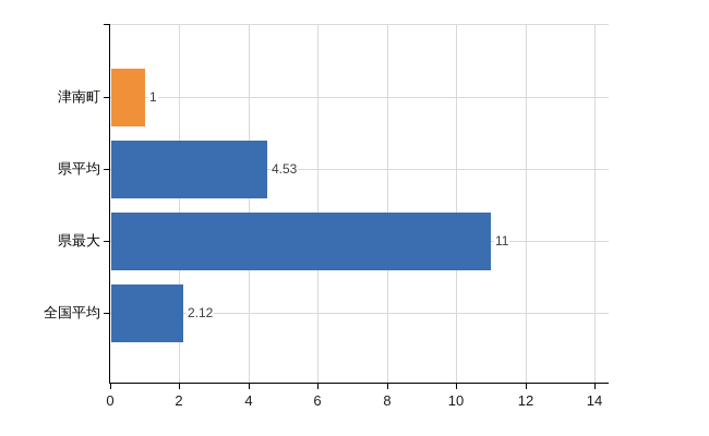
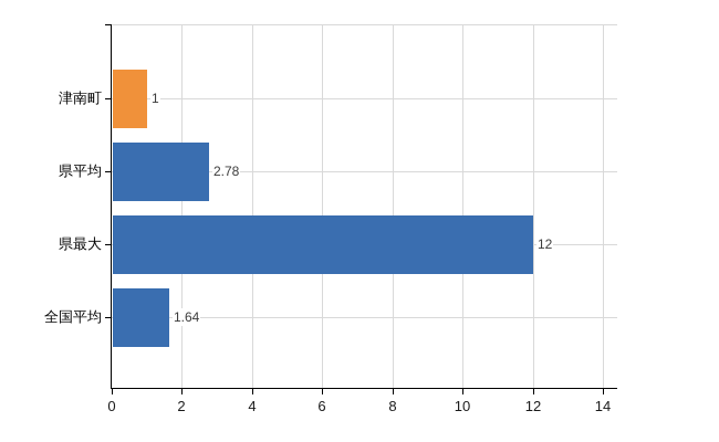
県平均: 4.53 -> 2.78
県最大: 11 -> 12
全国平均: 2.12 -> 1.64
